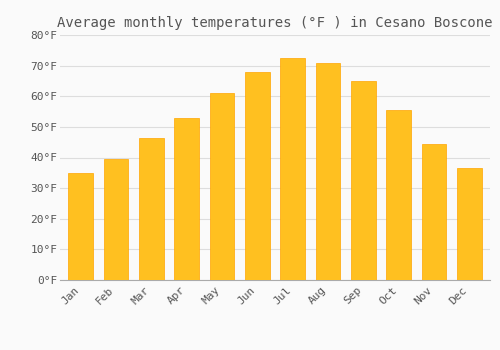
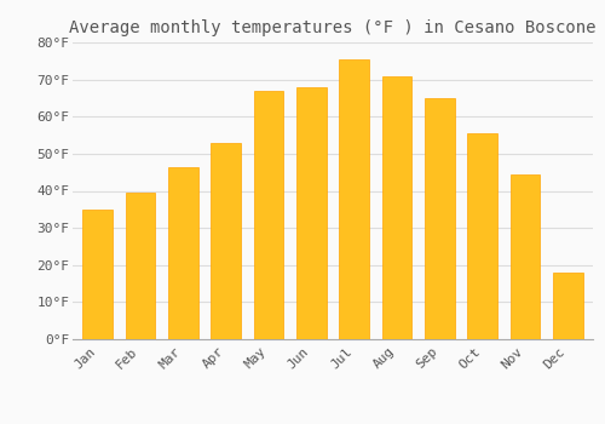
May: 61.0°F -> 67.0°F
Jul: 72.5°F -> 75.5°F
Dec: 36.5°F -> 18.0°F
